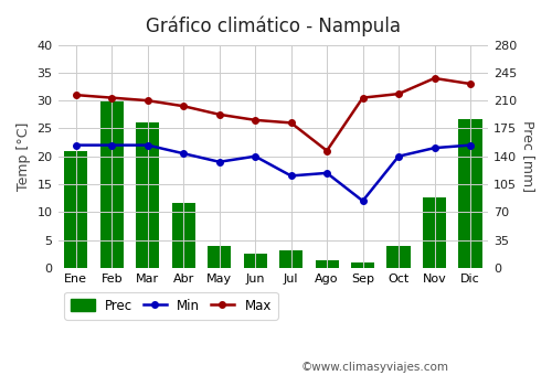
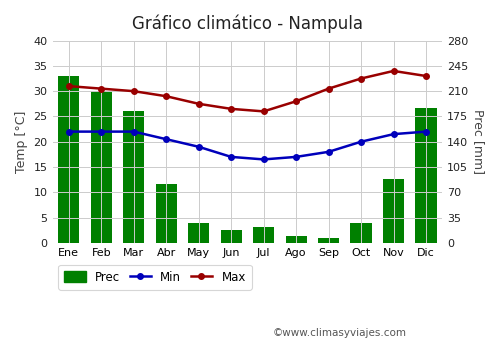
Prec/Ene: 146 -> 231
Min/Jun: 20.0 -> 17.0
Max/Ago: 21.0 -> 28.0
Min/Sep: 12.0 -> 18.0
Max/Oct: 31.2 -> 32.5
